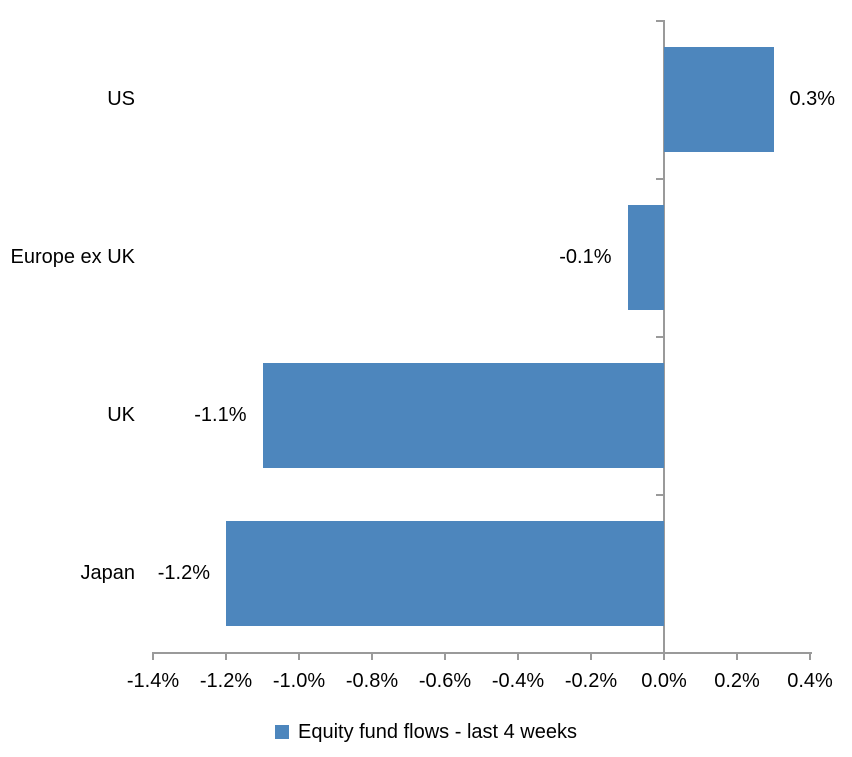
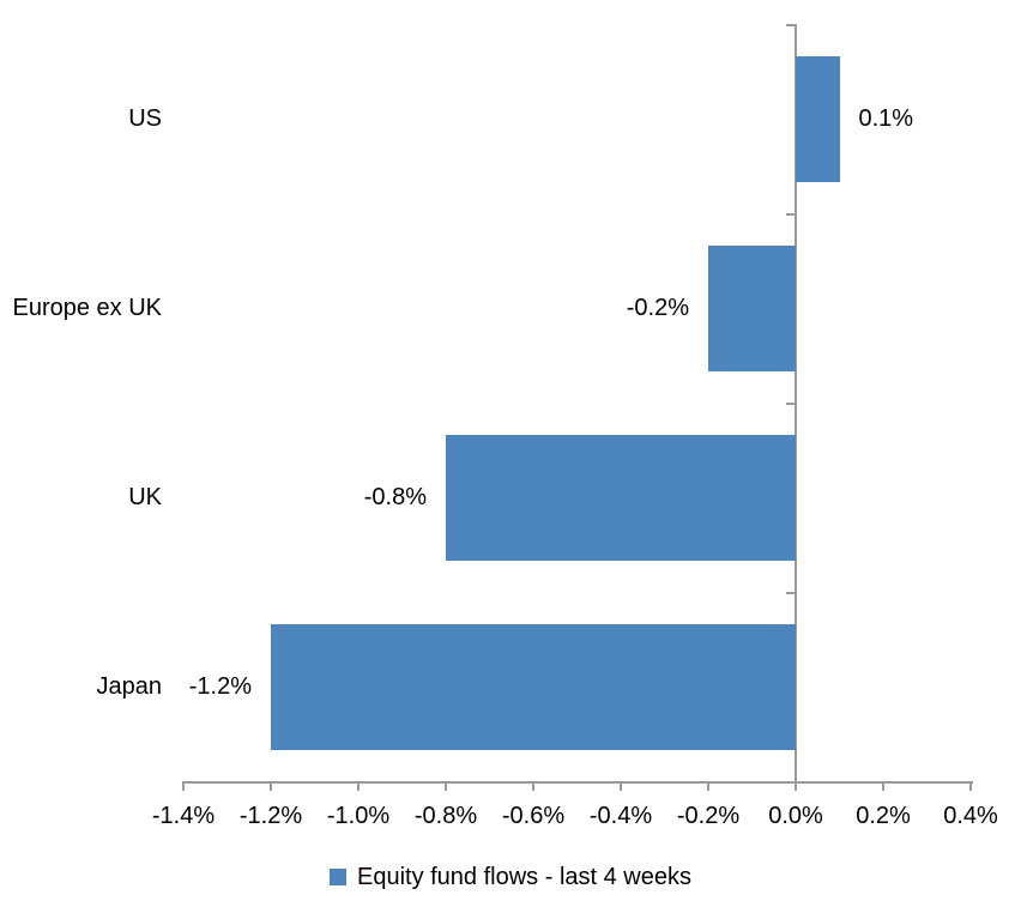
US: 0.3% -> 0.1%
Europe ex UK: -0.1% -> -0.2%
UK: -1.1% -> -0.8%
